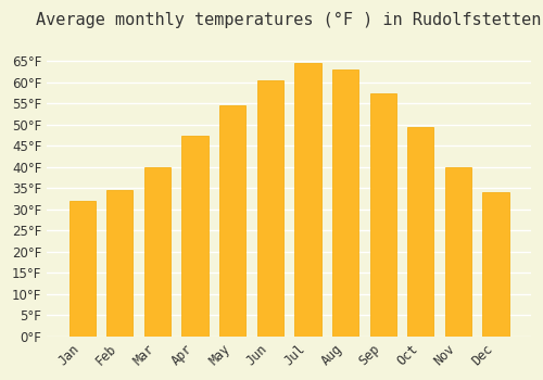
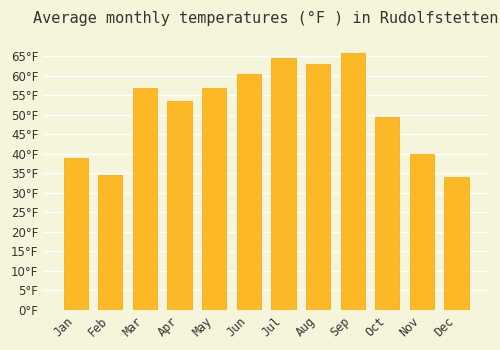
Jan: 32.0°F -> 39.0°F
Mar: 40.0°F -> 57.0°F
Apr: 47.5°F -> 53.5°F
May: 54.5°F -> 57.0°F
Sep: 57.5°F -> 66.0°F
